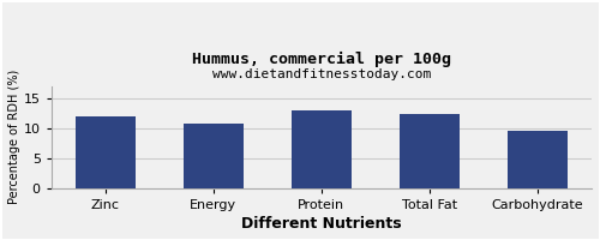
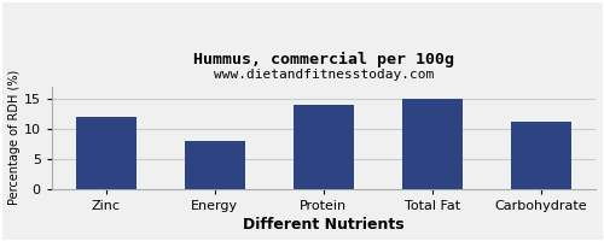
Energy: 10.8 -> 8.0
Protein: 13.0 -> 14.0
Total Fat: 12.4 -> 15.0
Carbohydrate: 9.6 -> 11.2
